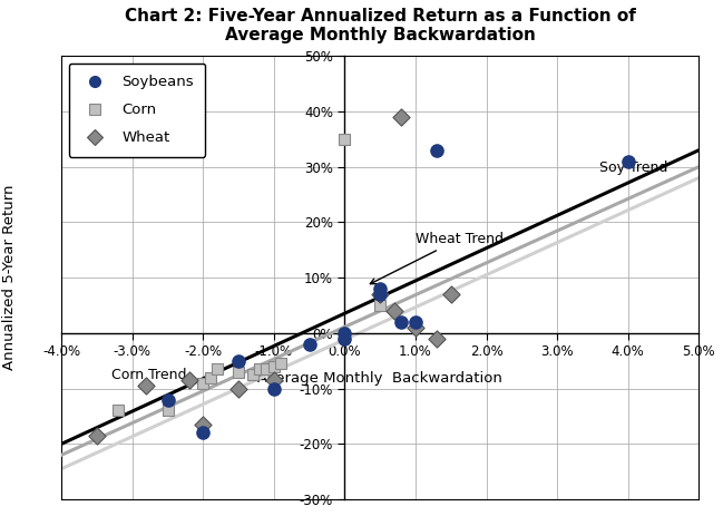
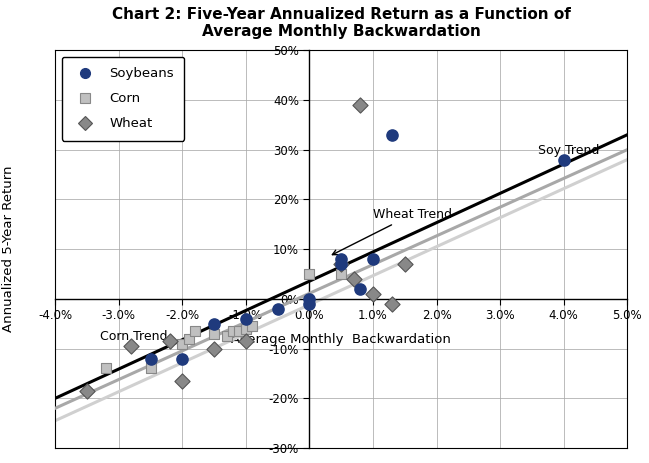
Soybeans/-2.0%: -18% -> -12%
Soybeans/-1.0%: -10% -> -4%
Corn/0.0%: 35.0% -> 5.0%
Soybeans/1.0%: 2% -> 8%
Soybeans/4.0%: 31% -> 28%
